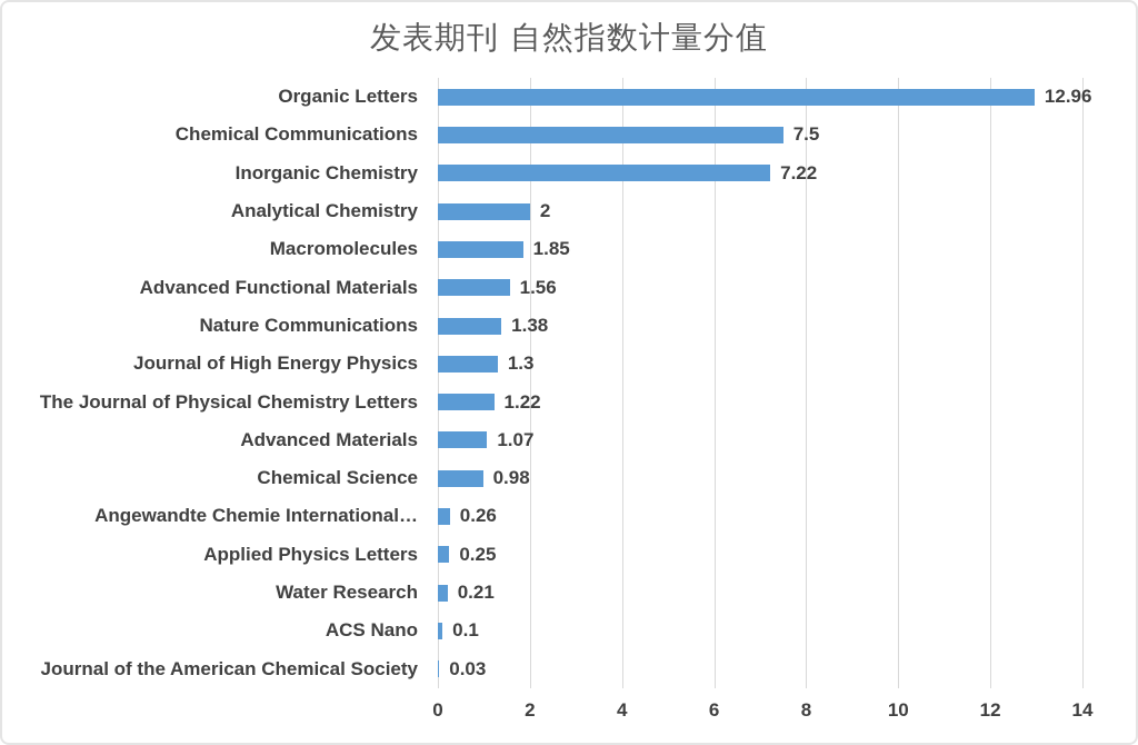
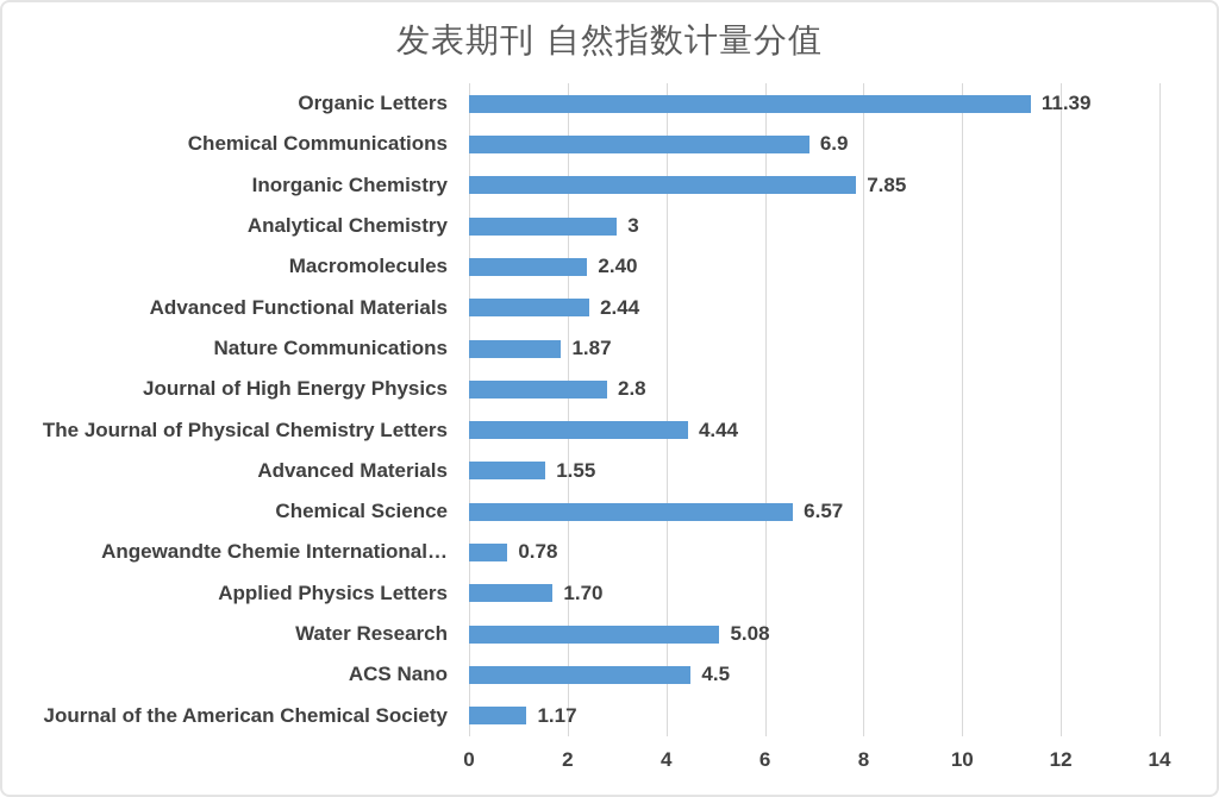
Organic Letters: 12.96 -> 11.39
Chemical Communications: 7.5 -> 6.9
Inorganic Chemistry: 7.22 -> 7.85
Analytical Chemistry: 2 -> 3
Macromolecules: 1.85 -> 2.40
Advanced Functional Materials: 1.56 -> 2.44
Nature Communications: 1.38 -> 1.87
Journal of High Energy Physics: 1.3 -> 2.8
The Journal of Physical Chemistry Letters: 1.22 -> 4.44
Advanced Materials: 1.07 -> 1.55
Chemical Science: 0.98 -> 6.57
Angewandte Chemie International…: 0.26 -> 0.78
Applied Physics Letters: 0.25 -> 1.70
Water Research: 0.21 -> 5.08
ACS Nano: 0.1 -> 4.5
Journal of the American Chemical Society: 0.03 -> 1.17
